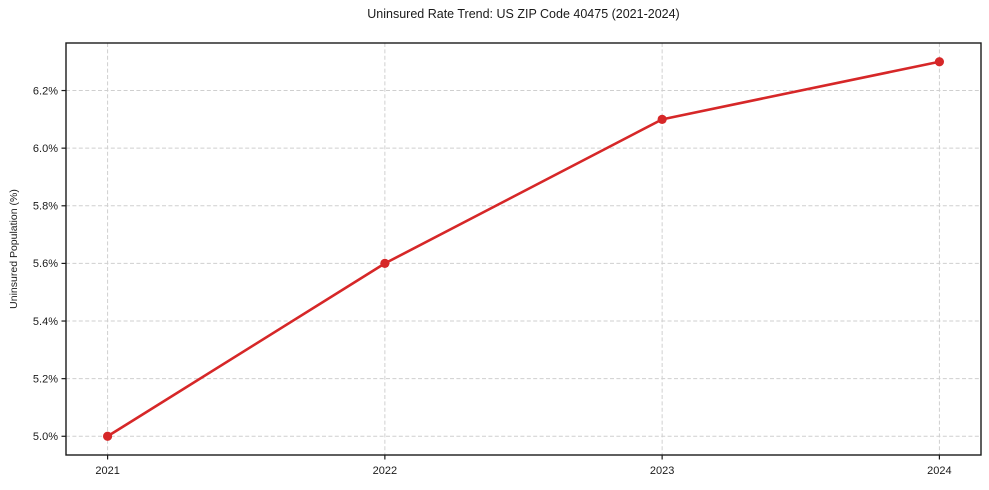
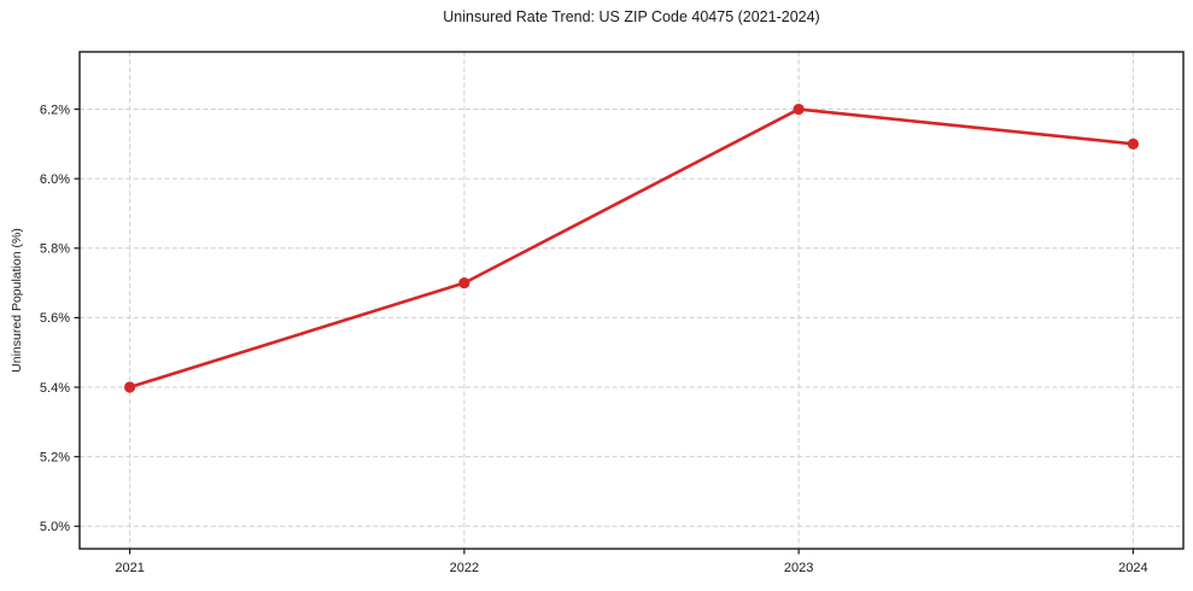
2021: 5.0% -> 5.4%
2022: 5.6% -> 5.7%
2023: 6.1% -> 6.2%
2024: 6.3% -> 6.1%
